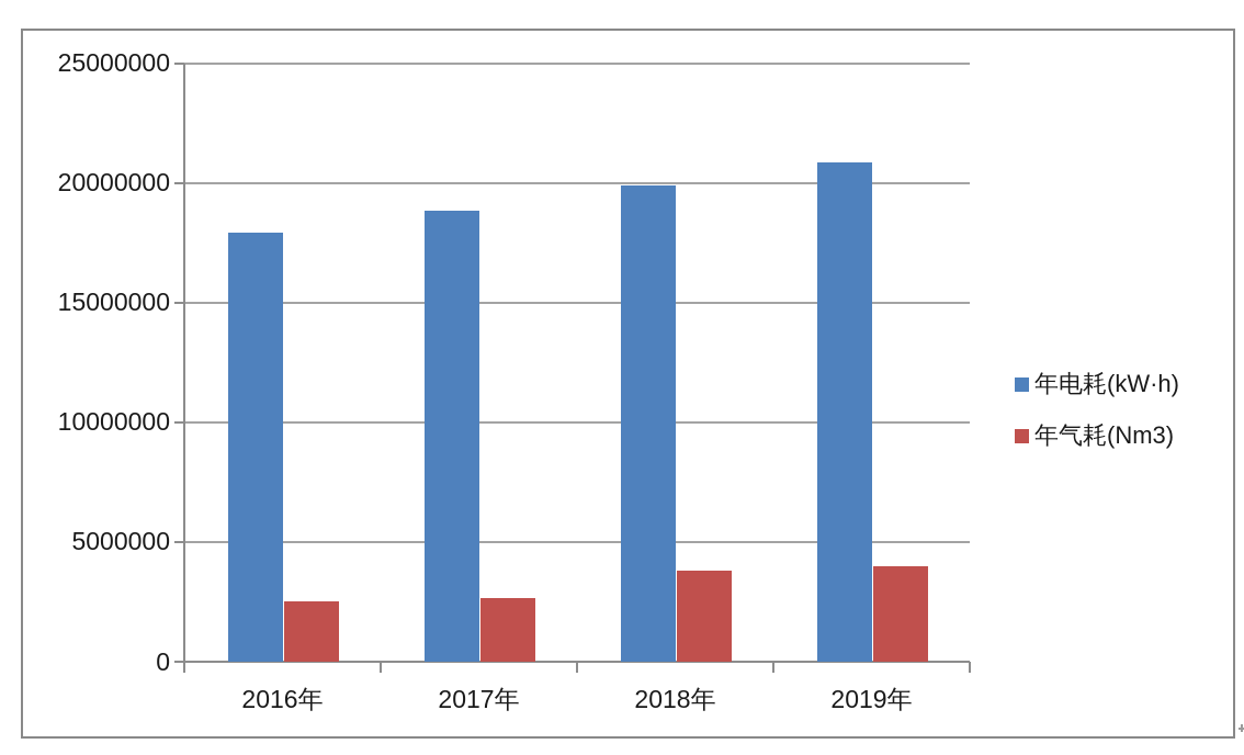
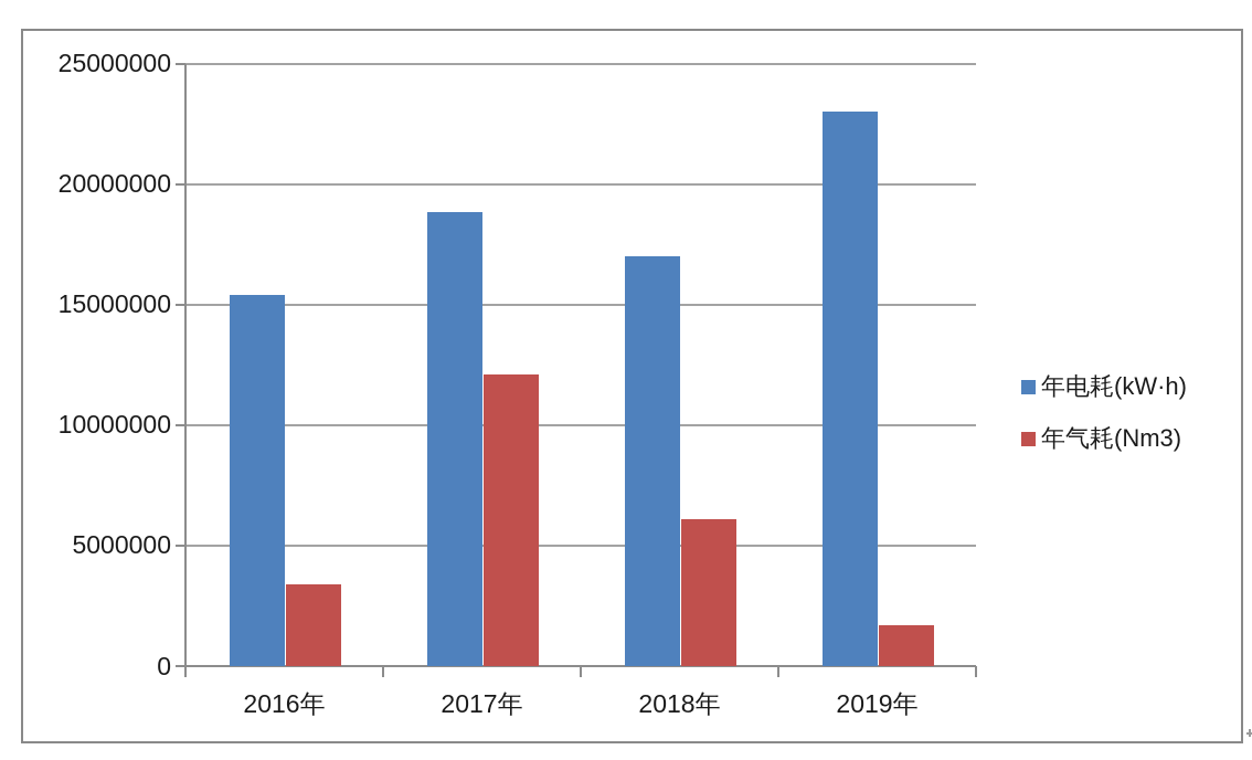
年电耗(kW·h)/2016年: 17900000 -> 15400000
年气耗(Nm3)/2016年: 2500000 -> 3400000
年气耗(Nm3)/2017年: 2600000 -> 12100000
年电耗(kW·h)/2018年: 19900000 -> 17000000
年气耗(Nm3)/2018年: 3800000 -> 6100000
年电耗(kW·h)/2019年: 20800000 -> 23000000
年气耗(Nm3)/2019年: 4000000 -> 1700000
